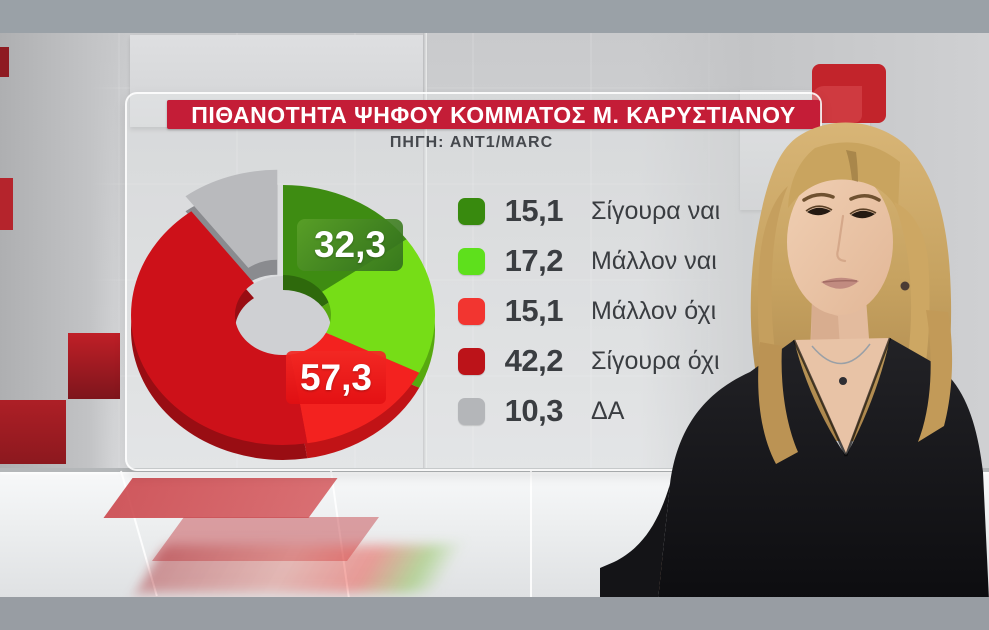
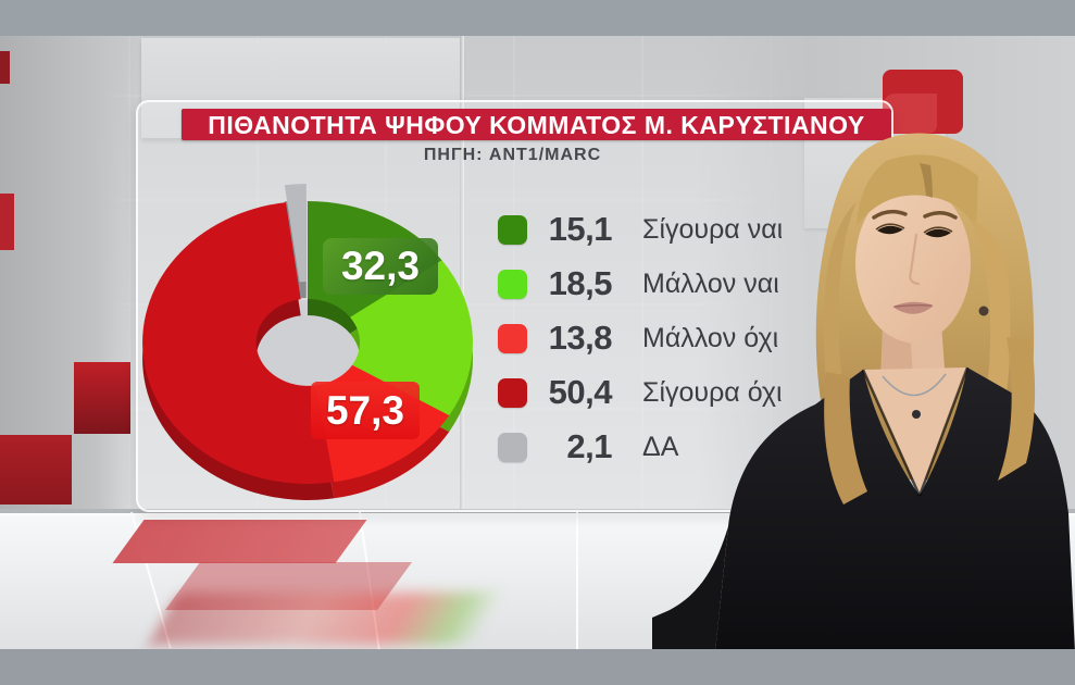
Μάλλον ναι: 17,2 -> 18,5
Μάλλον όχι: 15,1 -> 13,8
Σίγουρα όχι: 42,2 -> 50,4
ΔΑ: 10,3 -> 2,1
